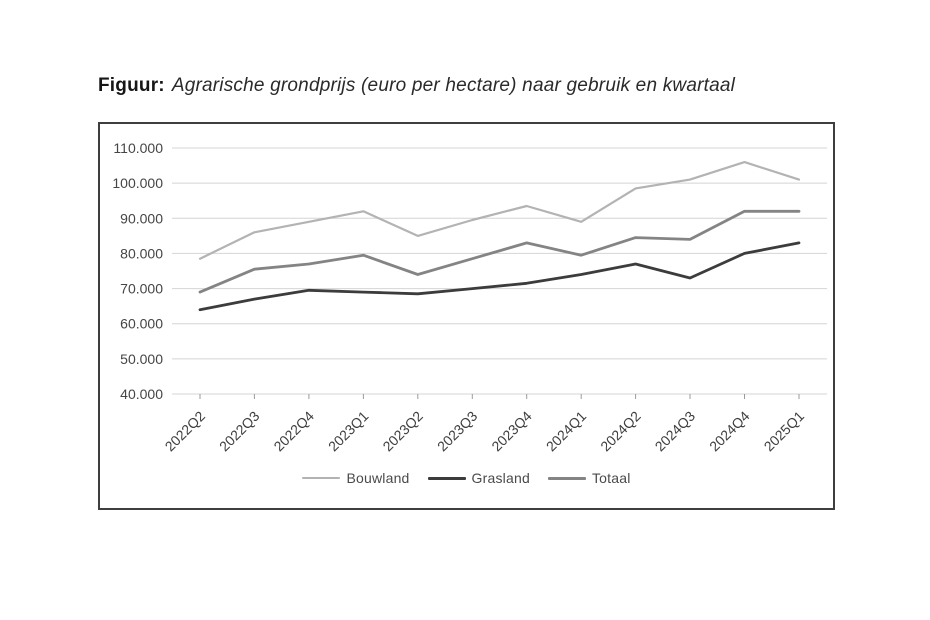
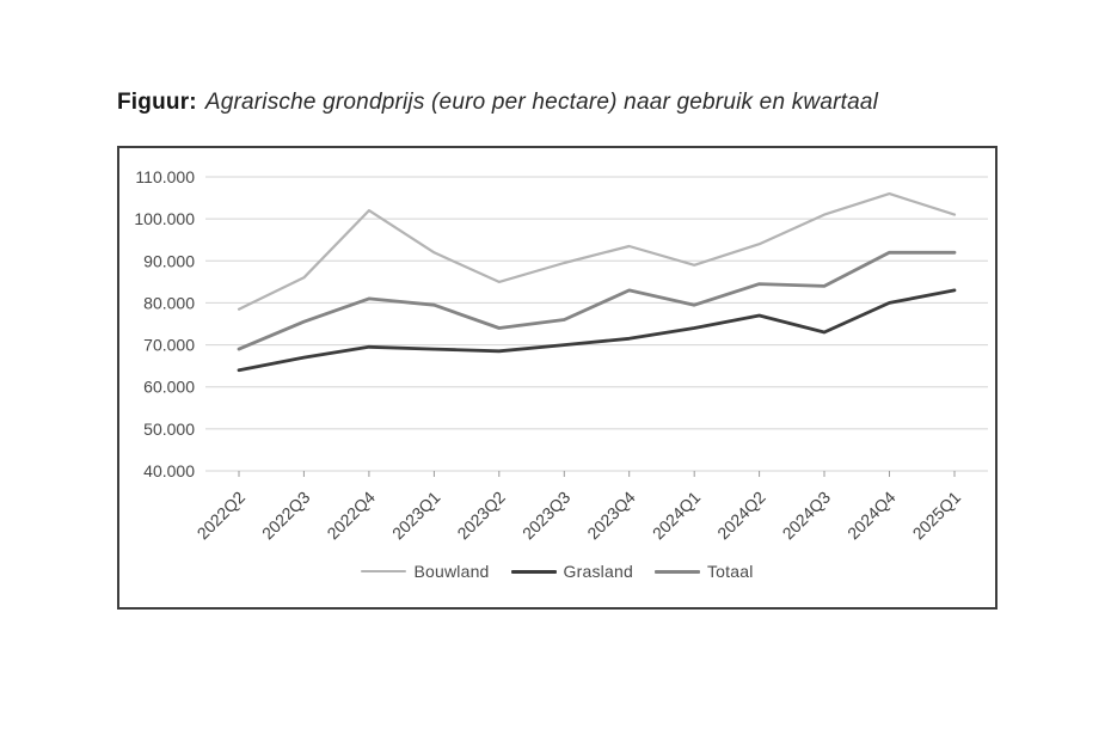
Bouwland/2022Q4: 89000 -> 102000
Totaal/2022Q4: 77000 -> 81000
Totaal/2023Q3: 78000 -> 76000
Bouwland/2024Q2: 98000 -> 94000
